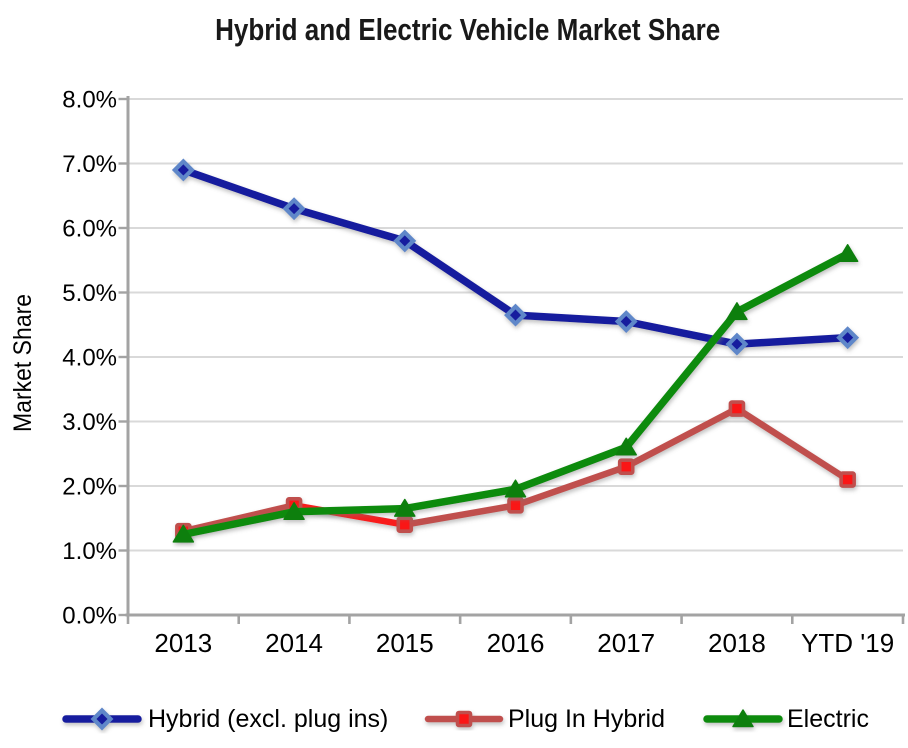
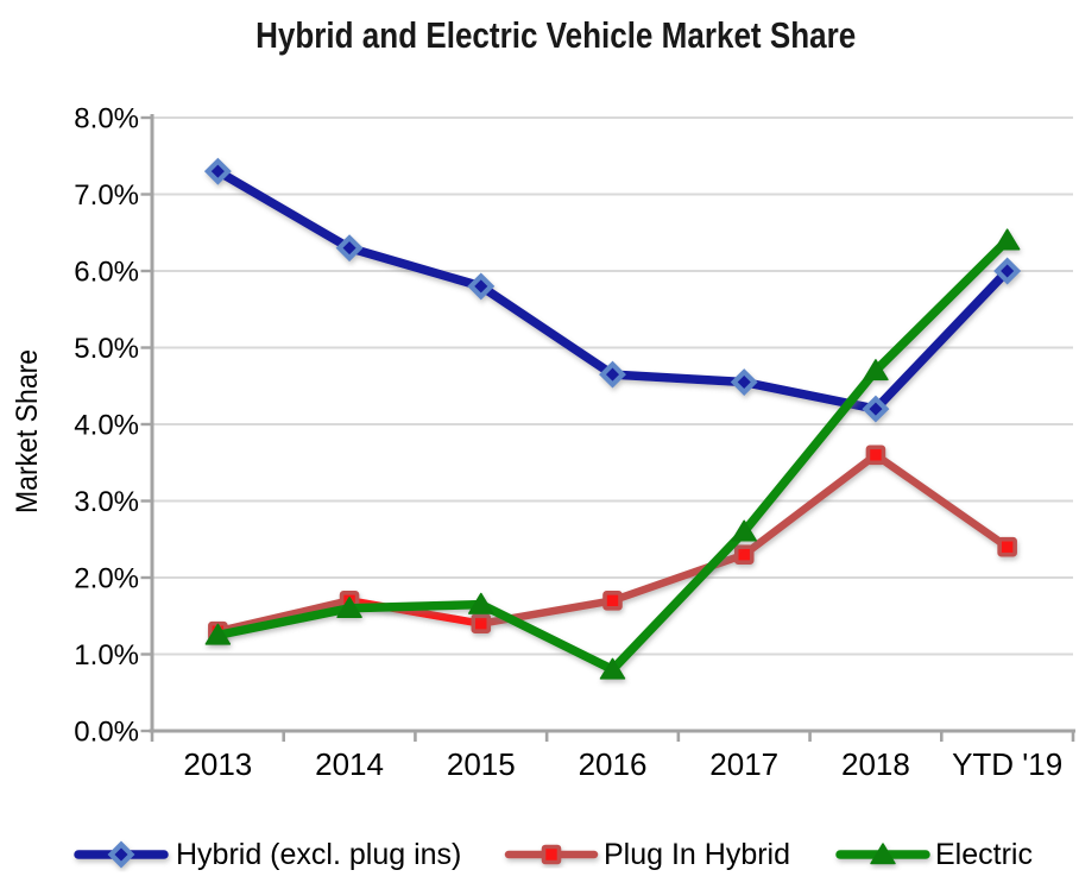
Hybrid (excl. plug ins)/2013: 6.9% -> 7.3%
Electric/2016: 1.9% -> 0.8%
Plug In Hybrid/2018: 3.2% -> 3.6%
Hybrid (excl. plug ins)/YTD '19: 4.3% -> 6.0%
Plug In Hybrid/YTD '19: 2.1% -> 2.4%
Electric/YTD '19: 5.6% -> 6.4%
